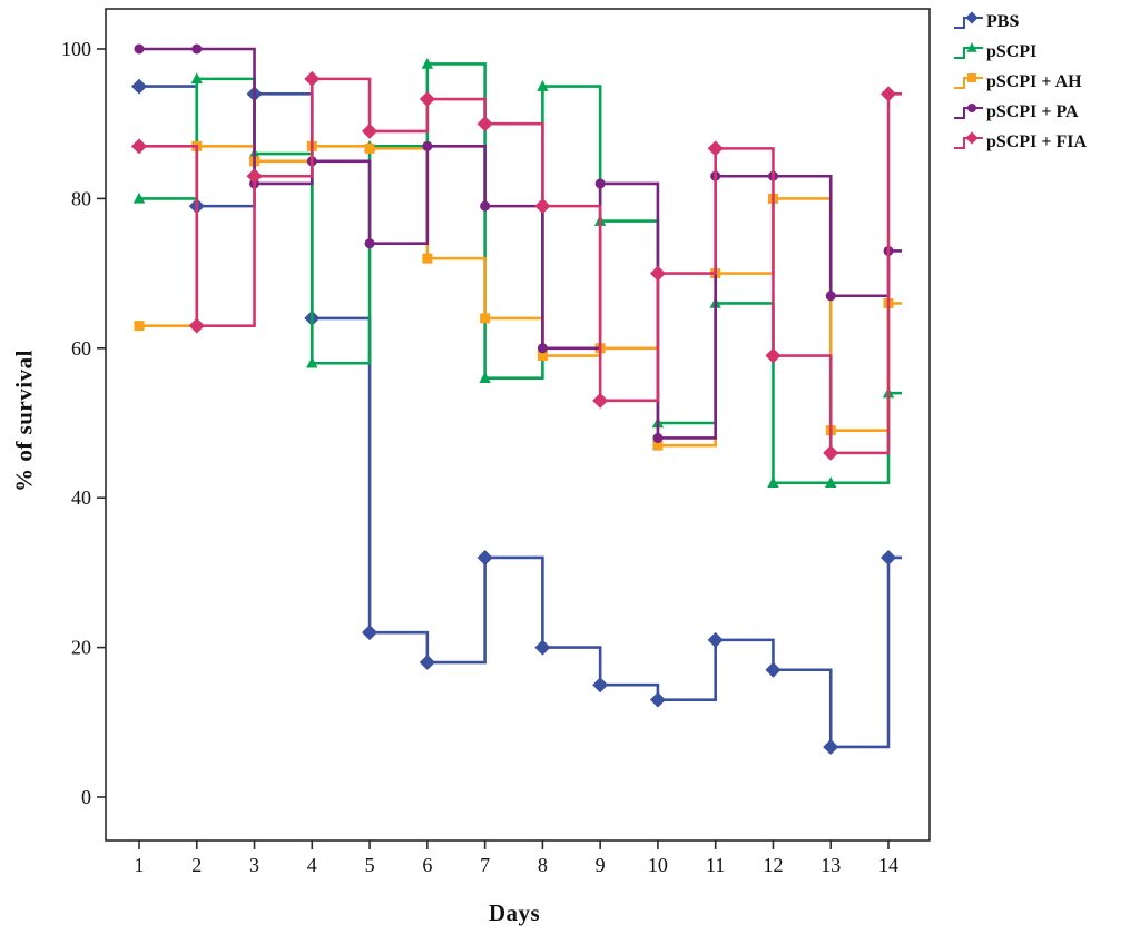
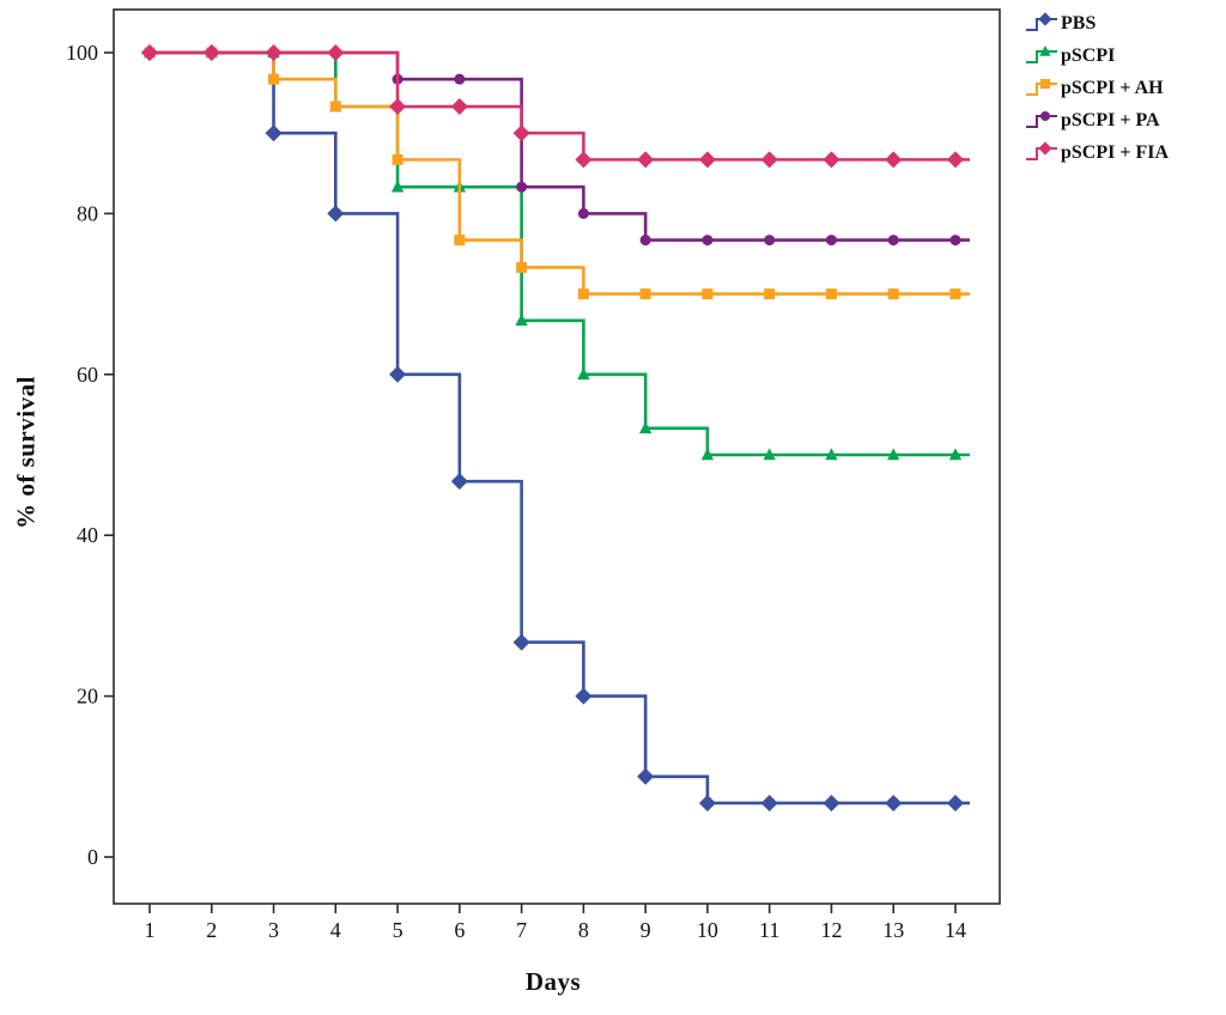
PBS/1: 95 -> 100
pSCPI/1: 80 -> 100
pSCPI + AH/1: 63 -> 100
pSCPI + FIA/1: 87 -> 100
PBS/2: 79 -> 100
pSCPI/2: 96 -> 100
pSCPI + AH/2: 87 -> 100
pSCPI + FIA/2: 63 -> 100
PBS/3: 94 -> 90
pSCPI/3: 86 -> 100
pSCPI + AH/3: 85 -> 97
pSCPI + PA/3: 82 -> 100
pSCPI + FIA/3: 83 -> 100
PBS/4: 64 -> 80
pSCPI/4: 58 -> 93
pSCPI + AH/4: 87 -> 93
pSCPI + PA/4: 85 -> 100
pSCPI + FIA/4: 96 -> 100
PBS/5: 22 -> 60
pSCPI/5: 87 -> 83
pSCPI + PA/5: 74 -> 97
pSCPI + FIA/5: 89 -> 93
PBS/6: 18 -> 47
pSCPI/6: 98 -> 83
pSCPI + AH/6: 72 -> 77
pSCPI + PA/6: 87 -> 97
PBS/7: 32 -> 27
pSCPI/7: 56 -> 67
pSCPI + AH/7: 64 -> 73
pSCPI + PA/7: 79 -> 83
pSCPI/8: 95 -> 60
pSCPI + AH/8: 59 -> 70
pSCPI + PA/8: 60 -> 80
pSCPI + FIA/8: 79 -> 87
PBS/9: 15 -> 10
pSCPI/9: 77 -> 53
pSCPI + AH/9: 60 -> 70
pSCPI + PA/9: 82 -> 77
pSCPI + FIA/9: 53 -> 87
PBS/10: 13 -> 7
pSCPI + AH/10: 47 -> 70
pSCPI + PA/10: 48 -> 77
pSCPI + FIA/10: 70 -> 87
PBS/11: 21 -> 7
pSCPI/11: 66 -> 50
pSCPI + PA/11: 83 -> 77
PBS/12: 17 -> 7
pSCPI/12: 42 -> 50
pSCPI + AH/12: 80 -> 70
pSCPI + PA/12: 83 -> 77
pSCPI + FIA/12: 59 -> 87
pSCPI/13: 42 -> 50
pSCPI + AH/13: 49 -> 70
pSCPI + PA/13: 67 -> 77
pSCPI + FIA/13: 46 -> 87
PBS/14: 32 -> 7
pSCPI/14: 54 -> 50
pSCPI + AH/14: 66 -> 70
pSCPI + PA/14: 73 -> 77
pSCPI + FIA/14: 94 -> 87
